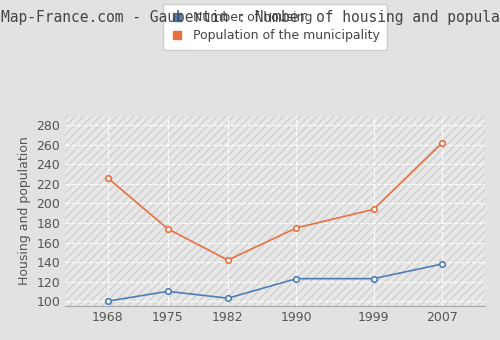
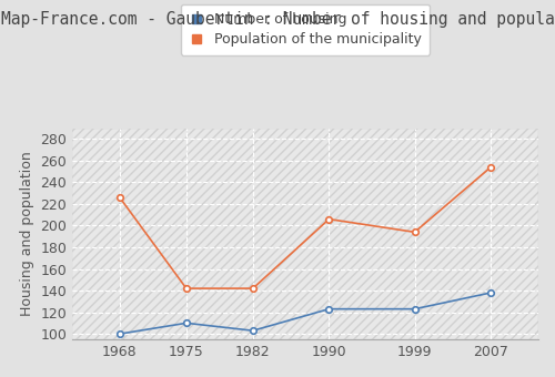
Population of the municipality/1975: 174 -> 142
Population of the municipality/1990: 175 -> 206
Population of the municipality/2007: 262 -> 254
